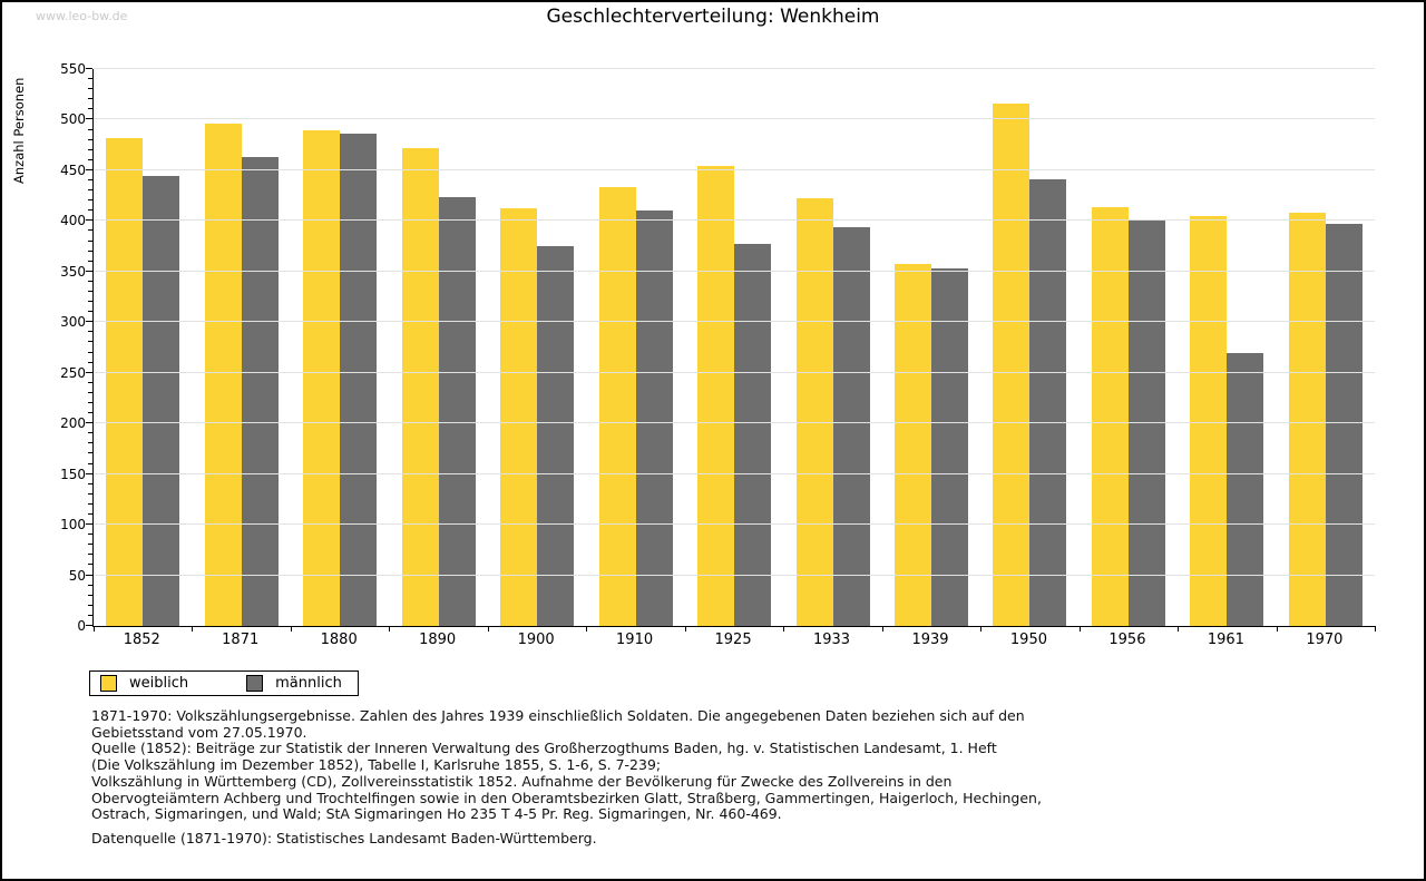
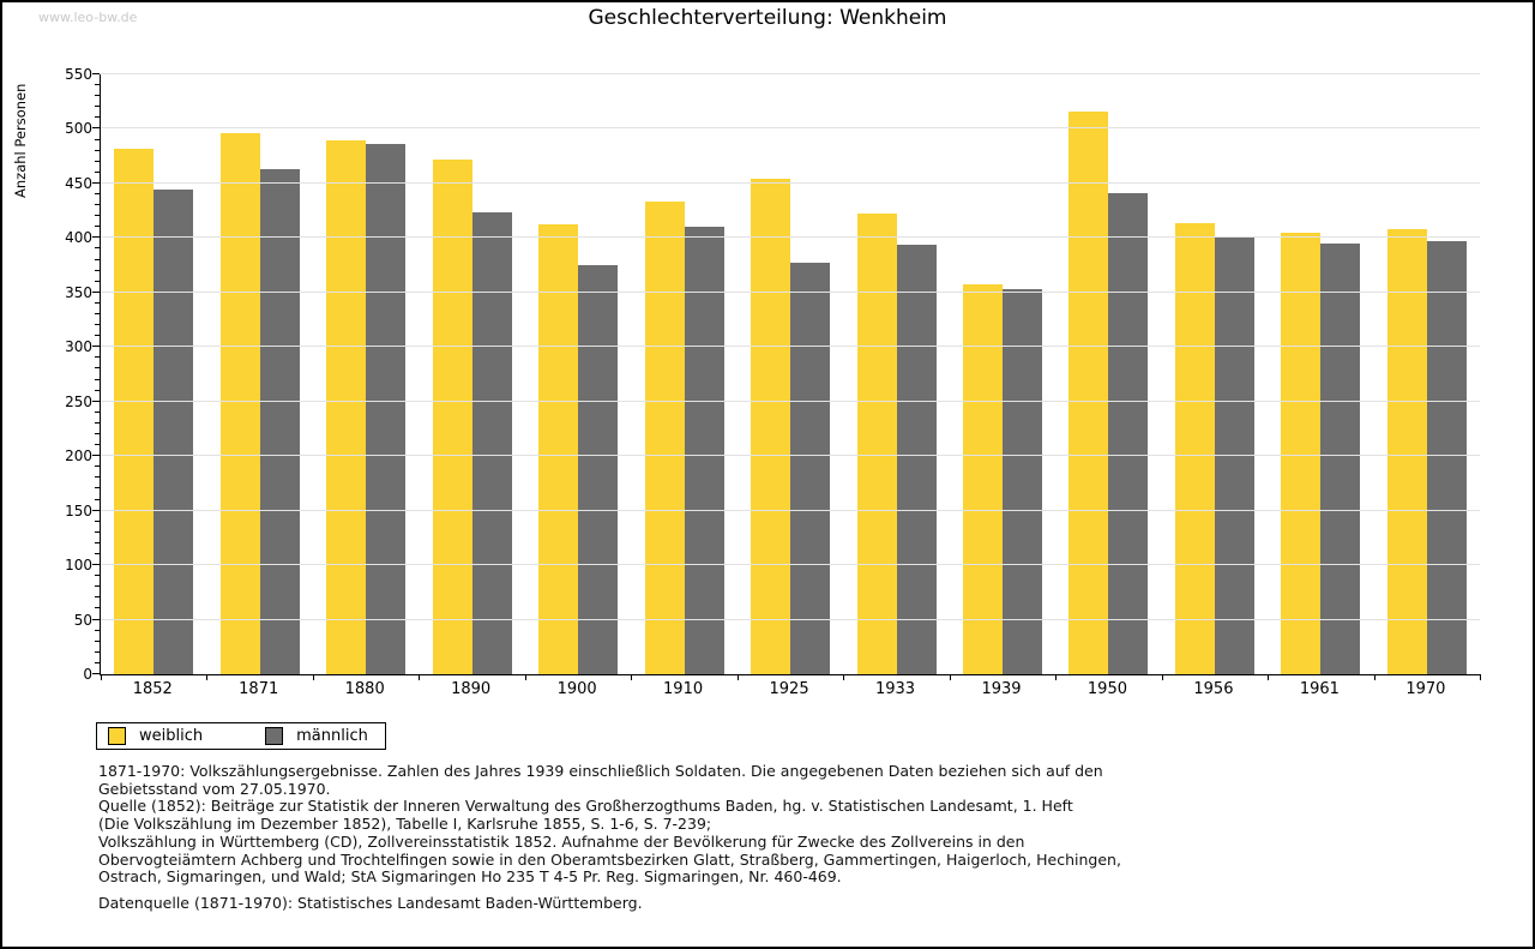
männlich/1961: 270 -> 400
